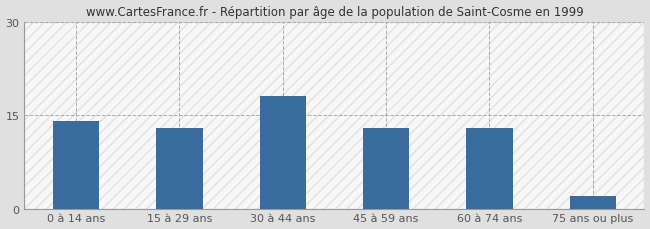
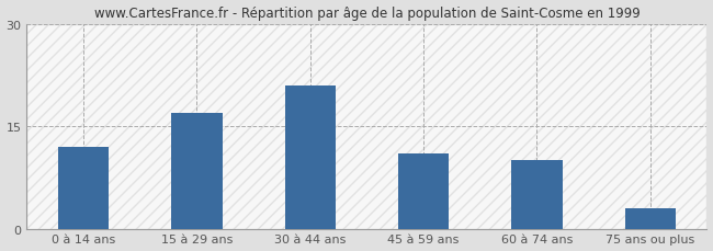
0 à 14 ans: 14 -> 12
15 à 29 ans: 13 -> 17
30 à 44 ans: 18 -> 21
45 à 59 ans: 13 -> 11
60 à 74 ans: 13 -> 10
75 ans ou plus: 2 -> 3
